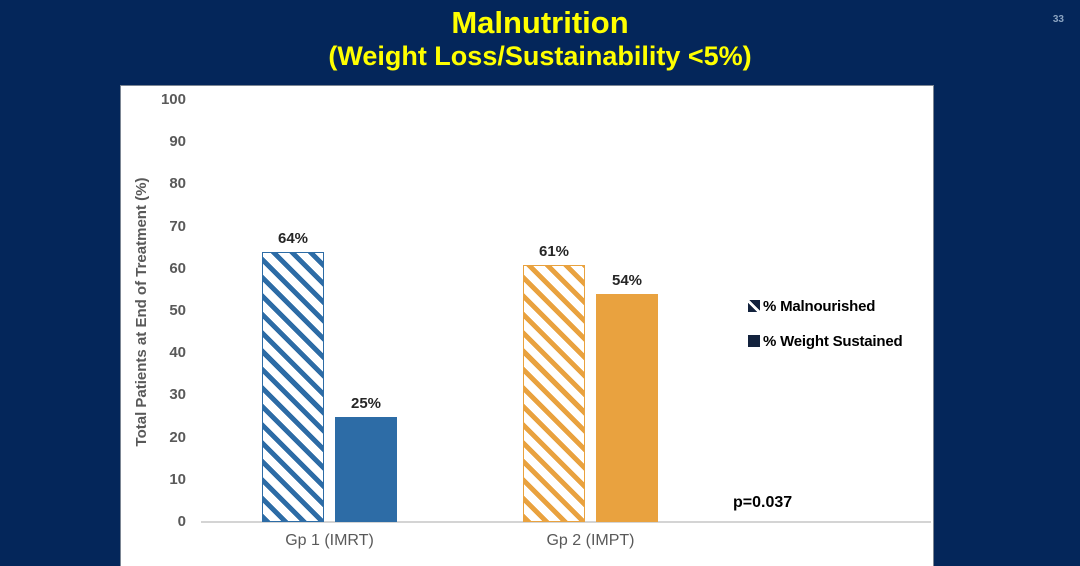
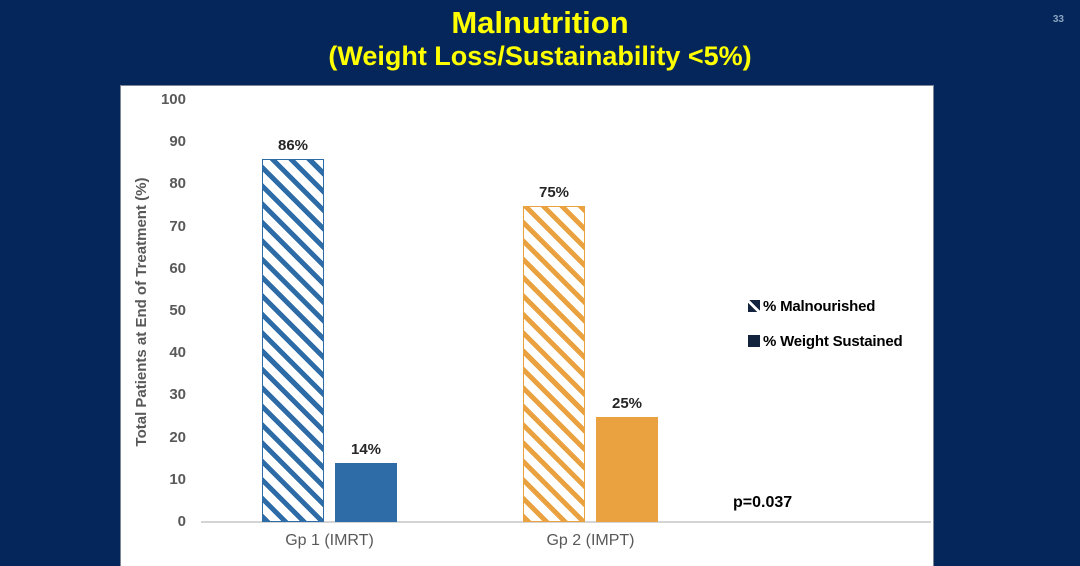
% Malnourished/Gp 1 (IMRT): 64% -> 86%
% Weight Sustained/Gp 1 (IMRT): 25% -> 14%
% Malnourished/Gp 2 (IMPT): 61% -> 75%
% Weight Sustained/Gp 2 (IMPT): 54% -> 25%
